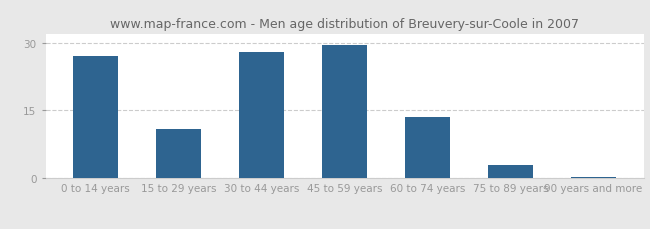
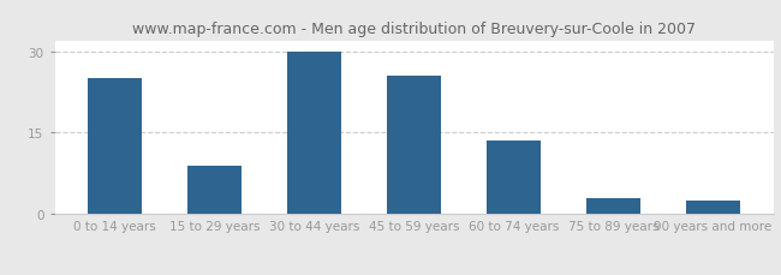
0 to 14 years: 27.0 -> 25.0
15 to 29 years: 11.0 -> 9.0
30 to 44 years: 28.0 -> 30.0
45 to 59 years: 29.5 -> 25.5
90 years and more: 0.3 -> 2.5
